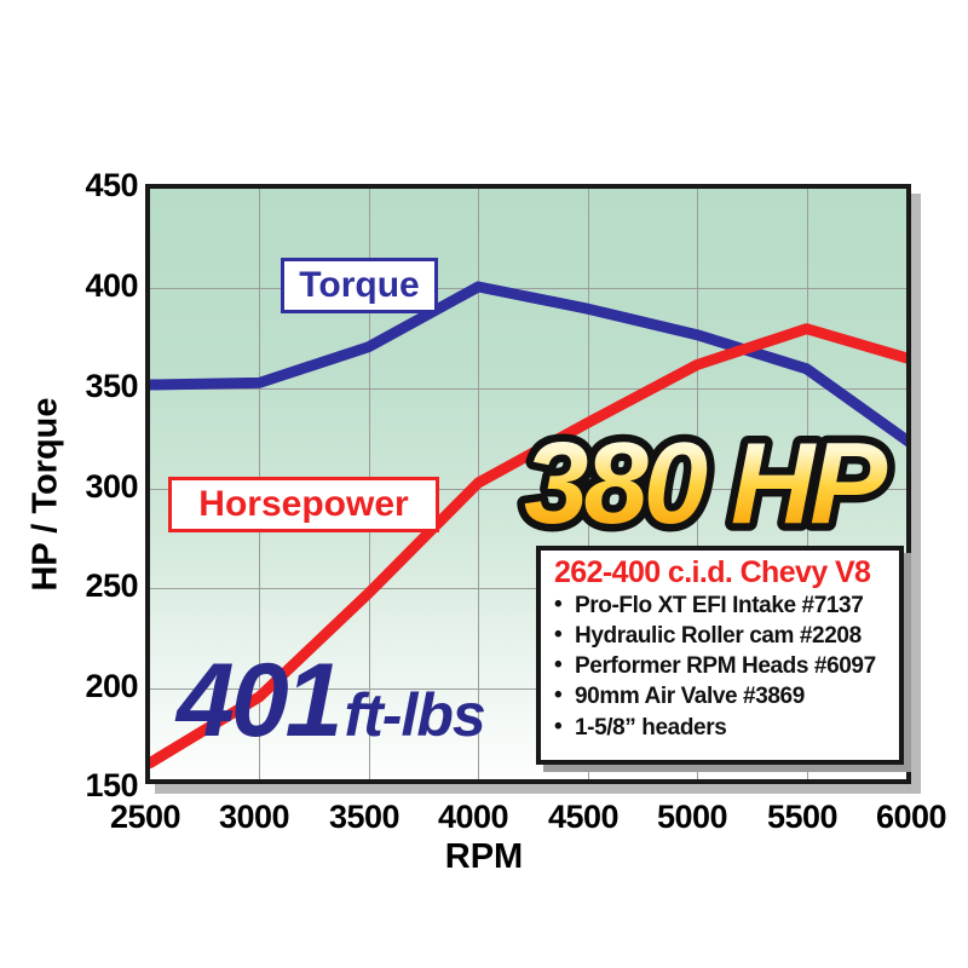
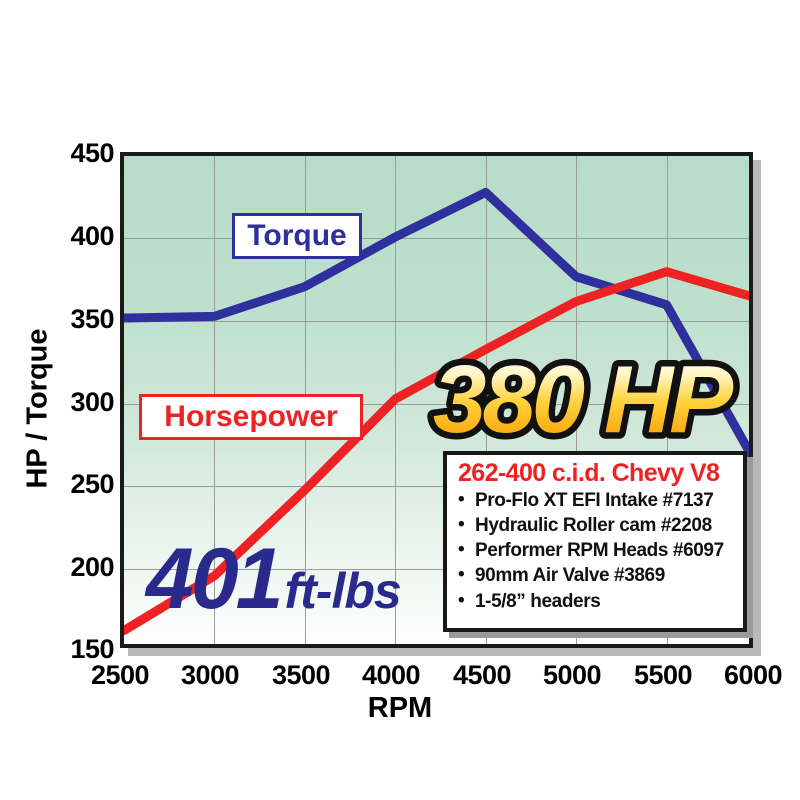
Torque/4500: 390 -> 428
Torque/6000: 321 -> 263
